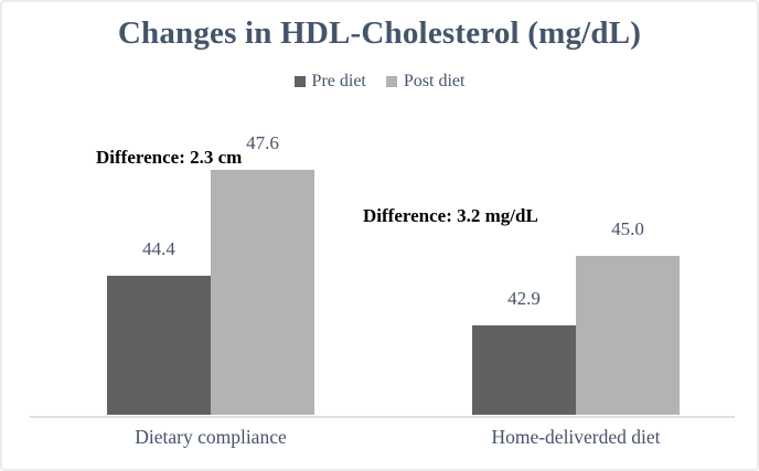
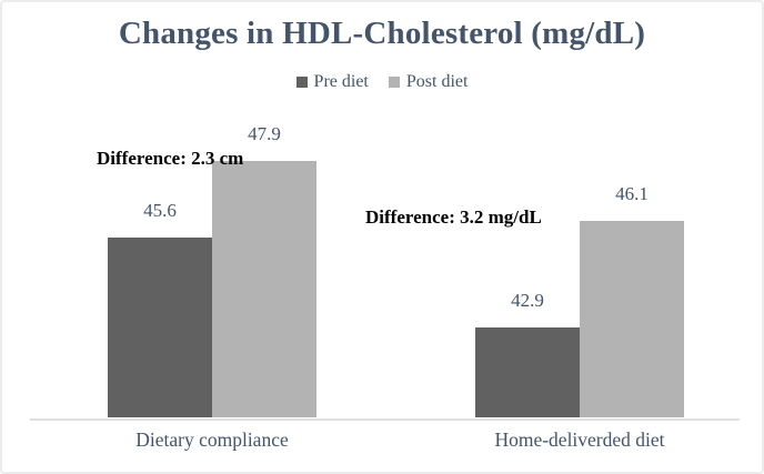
Pre diet/Dietary compliance: 44.4 -> 45.6
Post diet/Dietary compliance: 47.6 -> 47.9
Post diet/Home-deliverded diet: 45.0 -> 46.1
